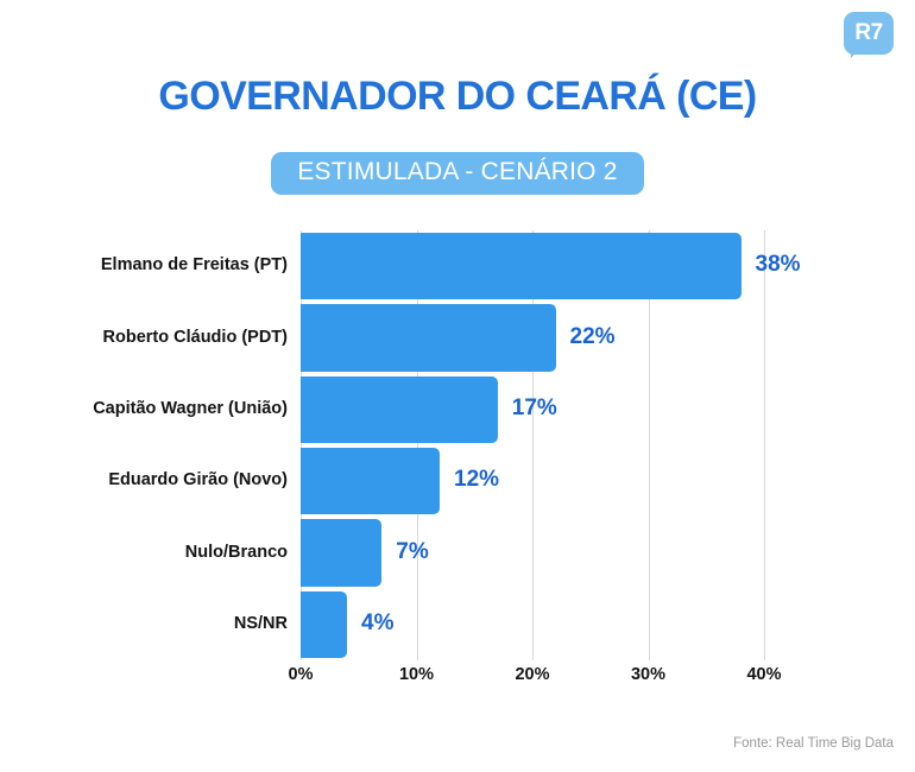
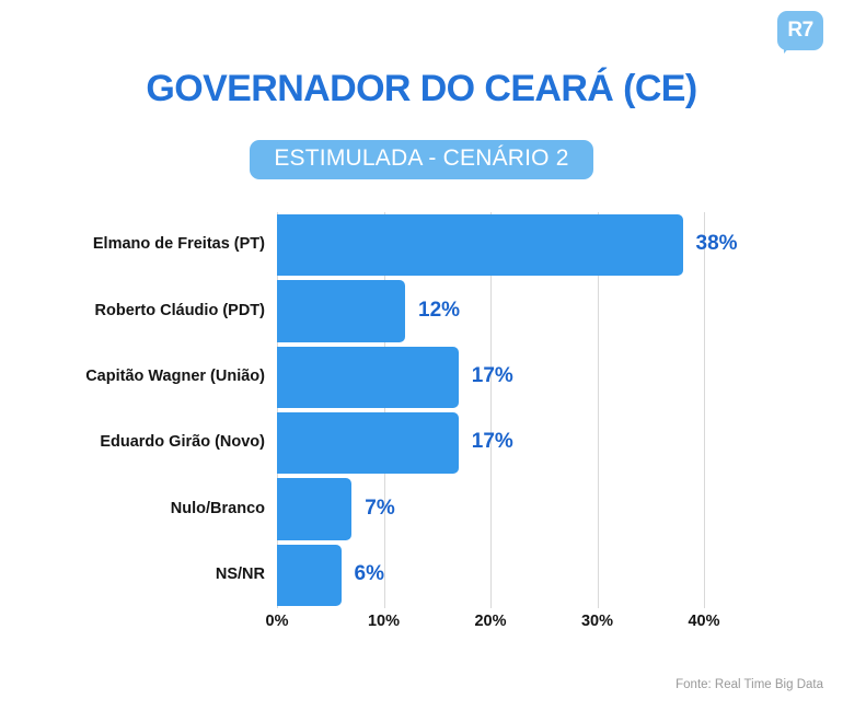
Roberto Cláudio (PDT): 22% -> 12%
Eduardo Girão (Novo): 12% -> 17%
NS/NR: 4% -> 6%
